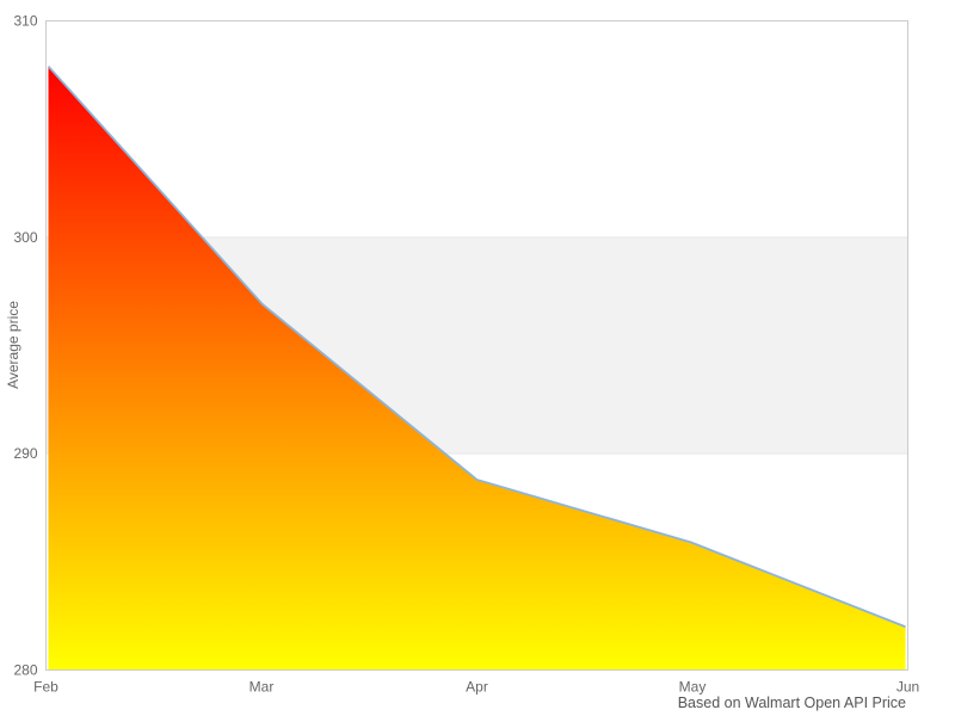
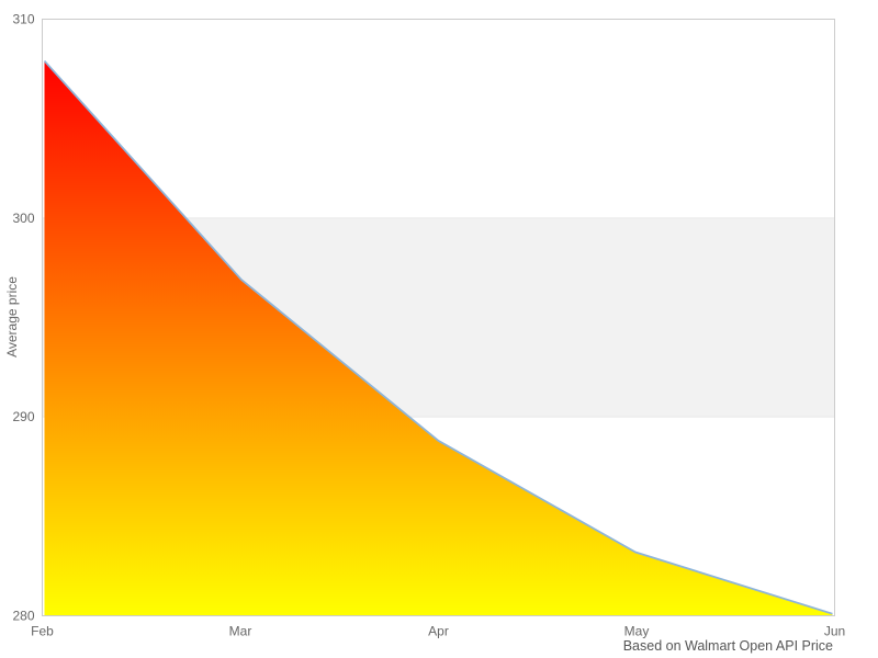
May: 285.9 -> 283.2
Jun: 282.0 -> 280.1
